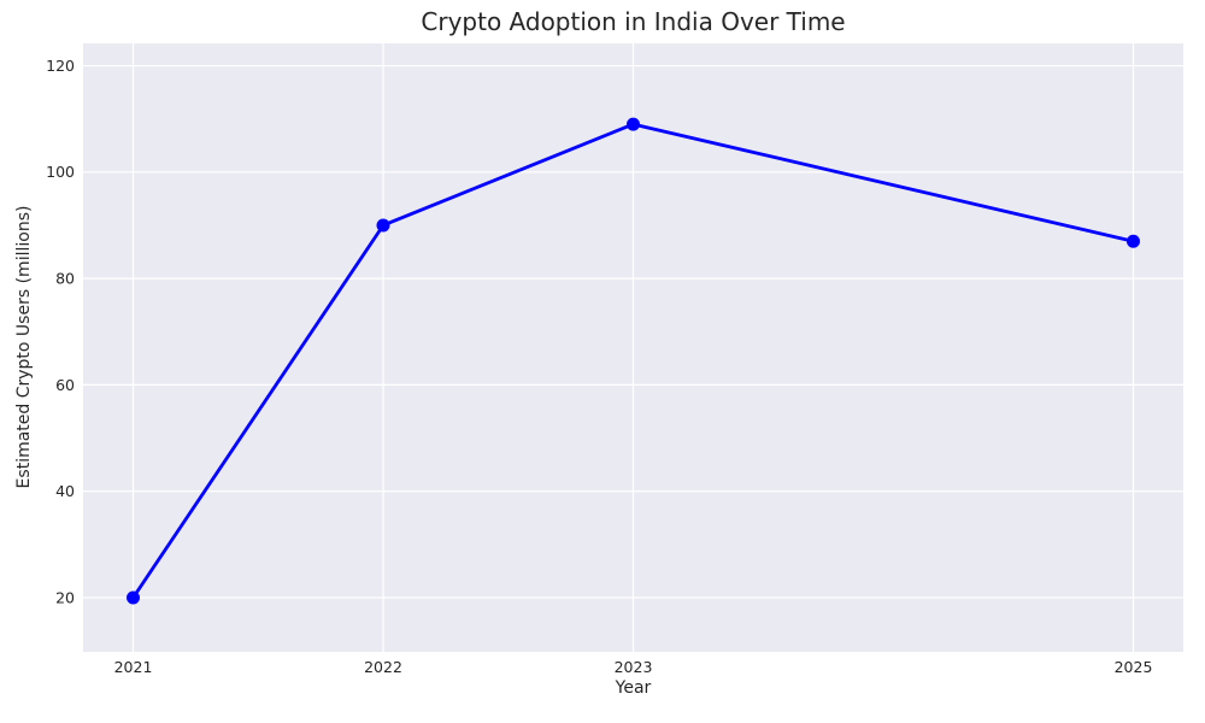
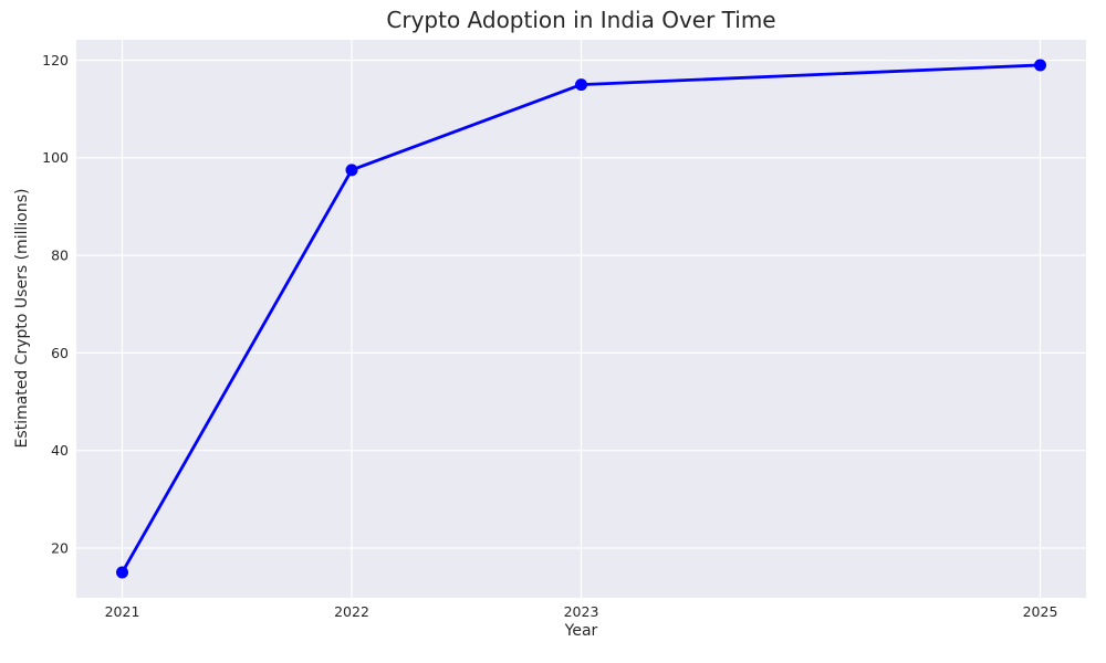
2021: 20 -> 15
2022: 90 -> 98
2023: 109 -> 115
2025: 87 -> 119
